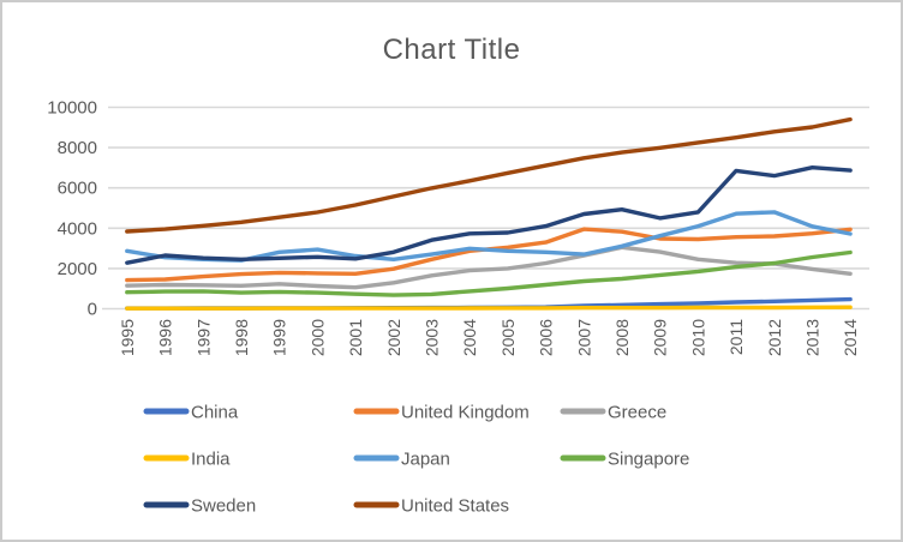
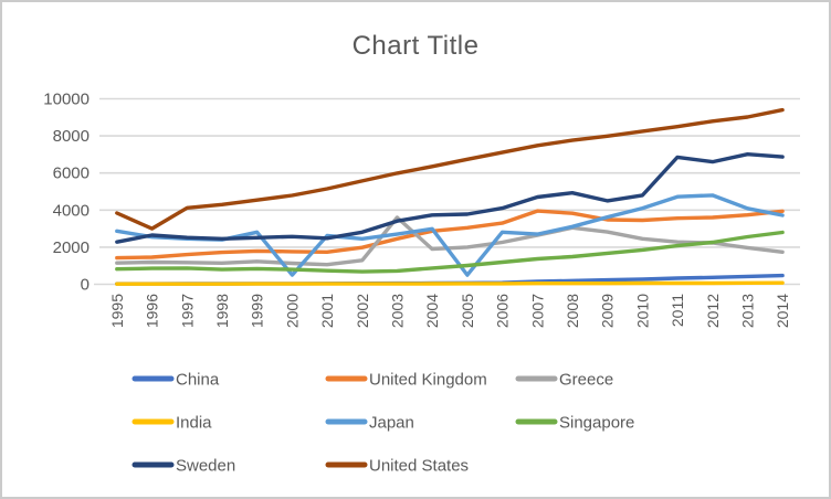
United States/1996: 4000 -> 3000
Japan/2000: 2900 -> 500
Greece/2003: 1600 -> 3600
Japan/2005: 2900 -> 500
